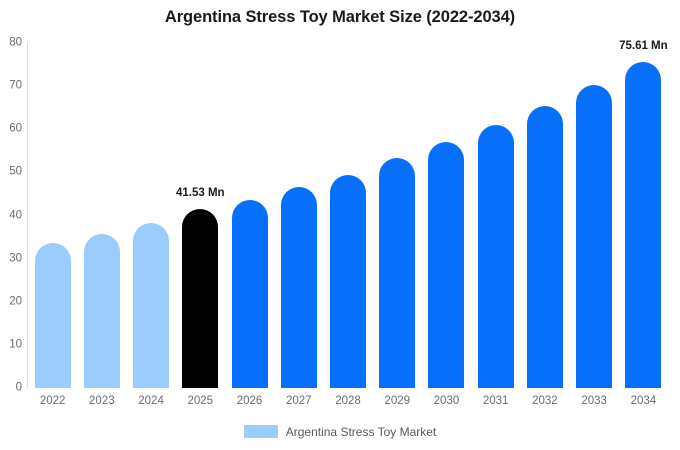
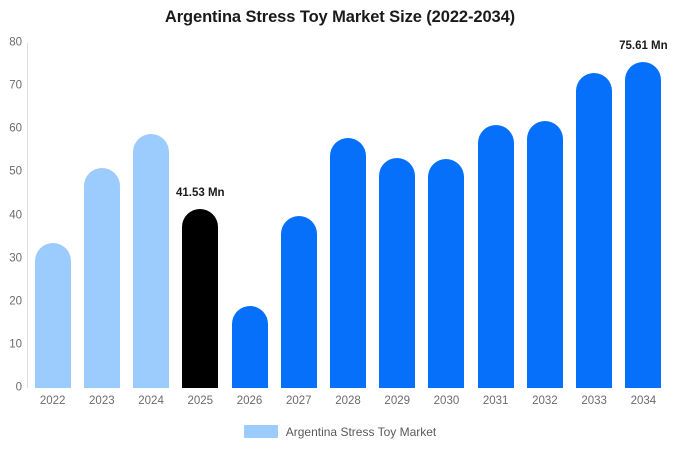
2023: 36 -> 51
2024: 38 -> 59
2026: 44 -> 19
2027: 46 -> 40
2028: 50 -> 58
2030: 57 -> 53
2032: 66 -> 62
2033: 70 -> 73
